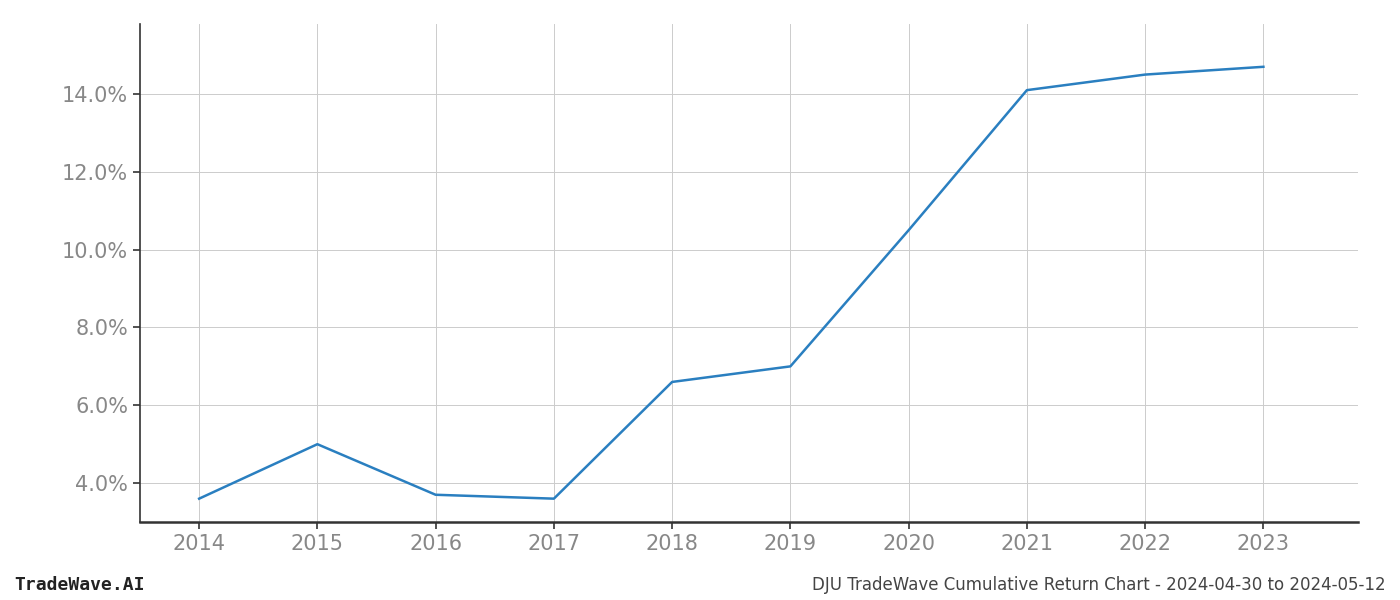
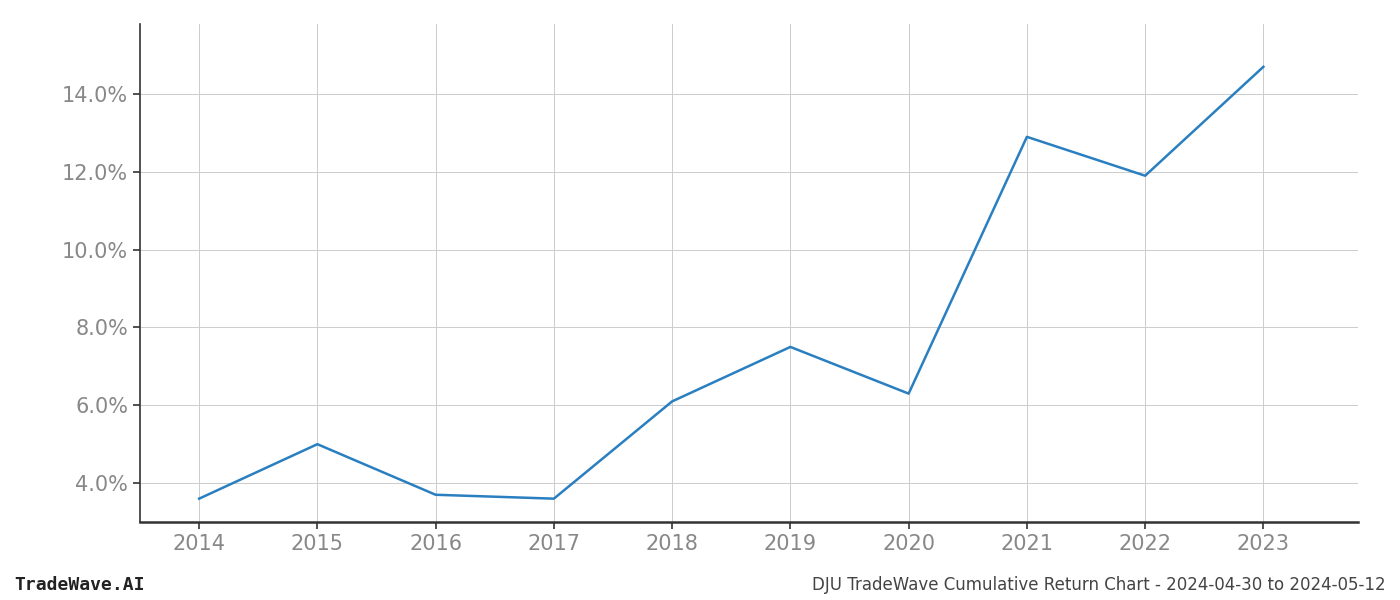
2018: 6.6% -> 6.1%
2019: 7.0% -> 7.5%
2020: 10.5% -> 6.3%
2021: 14.1% -> 12.9%
2022: 14.5% -> 11.9%
